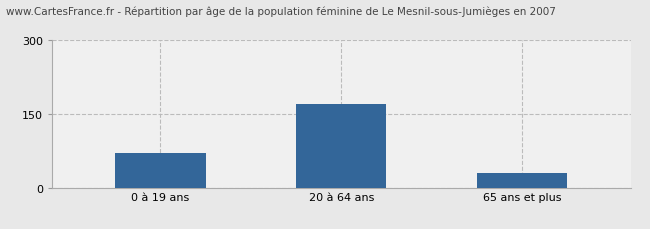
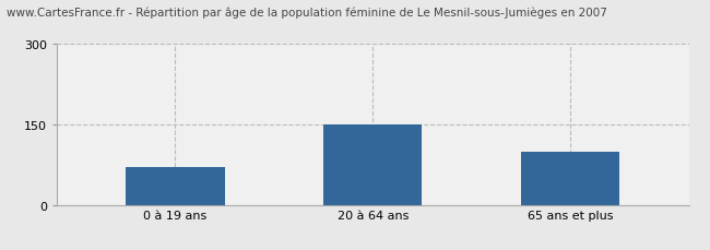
20 à 64 ans: 170 -> 150
65 ans et plus: 30 -> 100
